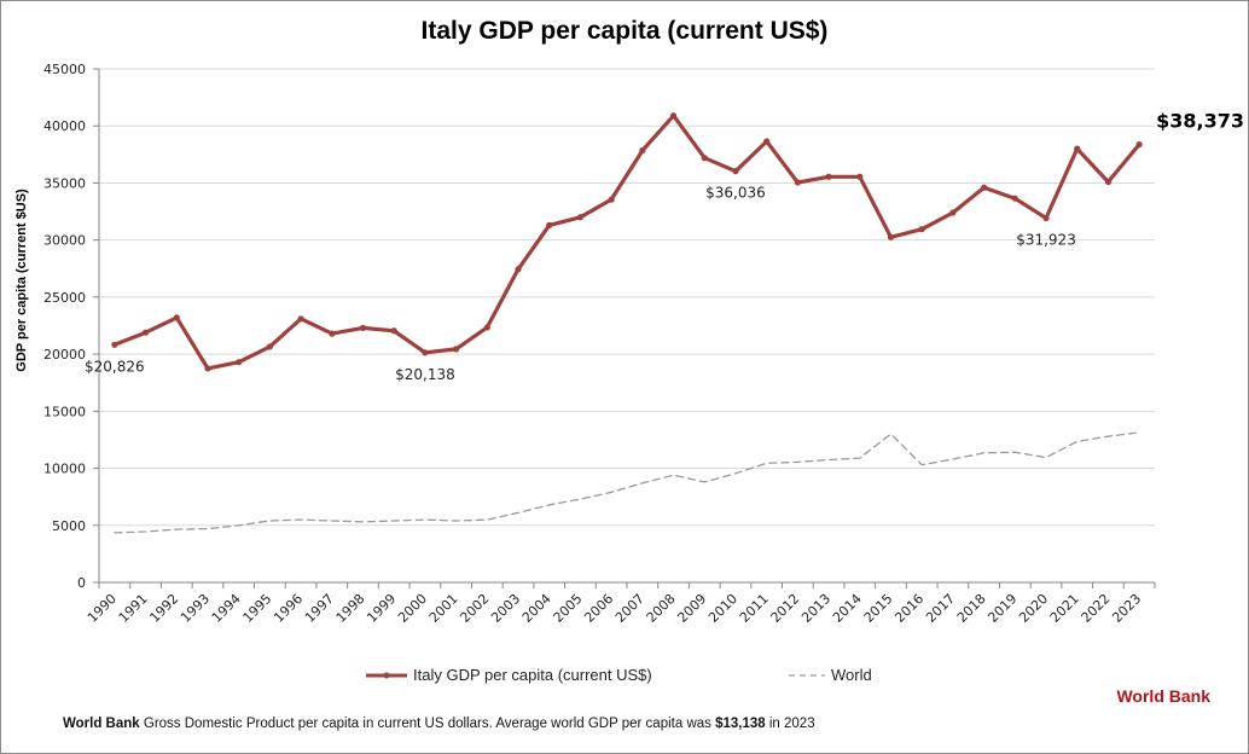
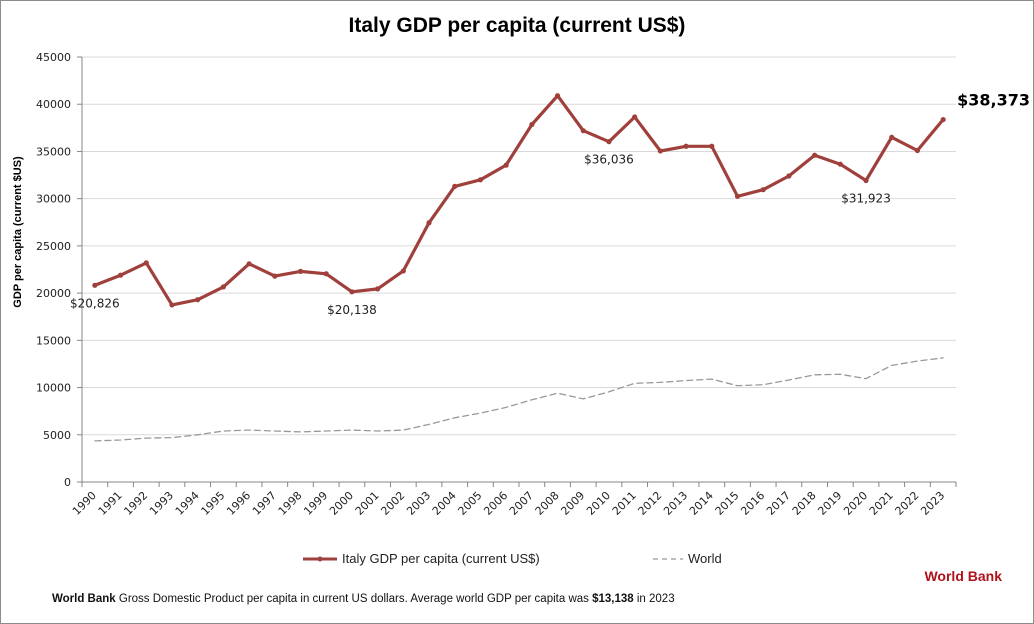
World/2015: 13000 -> 10000
Italy GDP per capita (current US$)/2021: 38000 -> 36000
